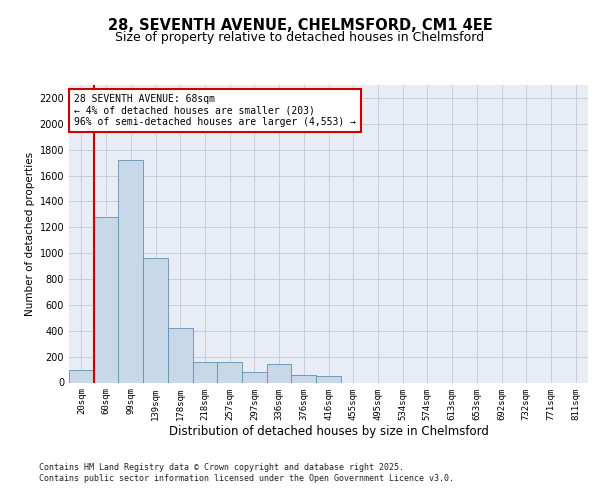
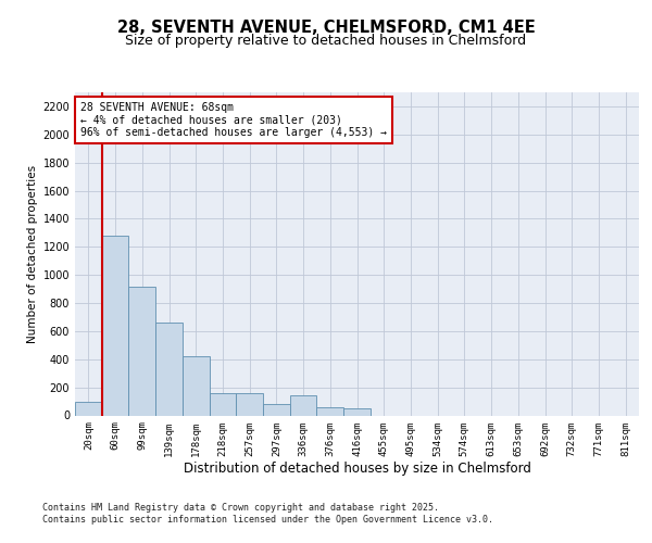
99sqm: 1720 -> 920
139sqm: 960 -> 660
